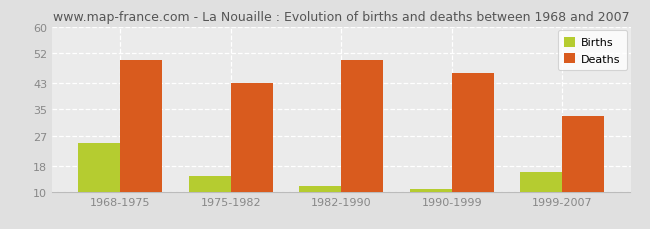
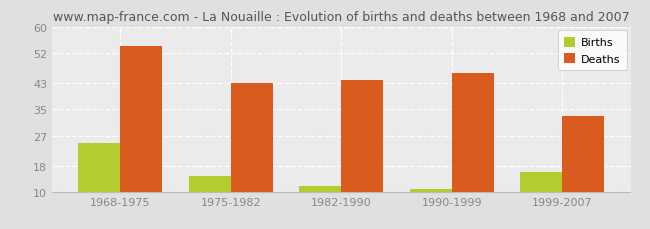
Deaths/1968-1975: 50 -> 54
Deaths/1982-1990: 50 -> 44
